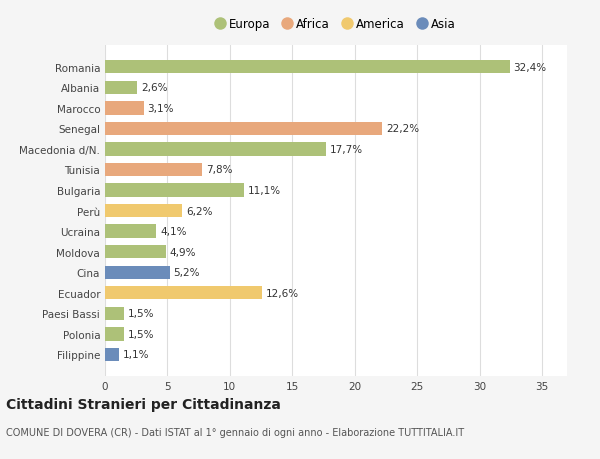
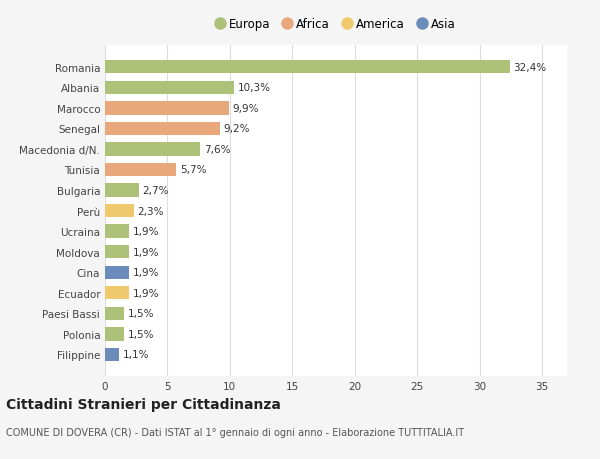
Albania: 2,6% -> 10,3%
Marocco: 3,1% -> 9,9%
Senegal: 22,2% -> 9,2%
Macedonia d/N.: 17,7% -> 7,6%
Tunisia: 7,8% -> 5,7%
Bulgaria: 11,1% -> 2,7%
Perù: 6,2% -> 2,3%
Ucraina: 4,1% -> 1,9%
Moldova: 4,9% -> 1,9%
Cina: 5,2% -> 1,9%
Ecuador: 12,6% -> 1,9%
